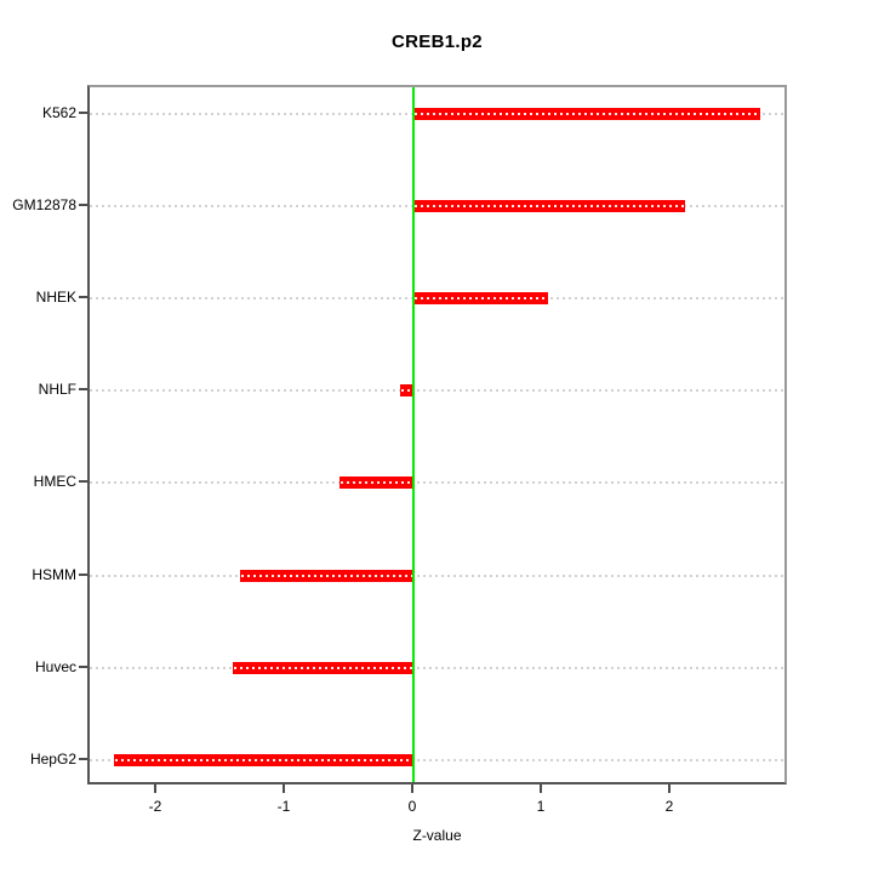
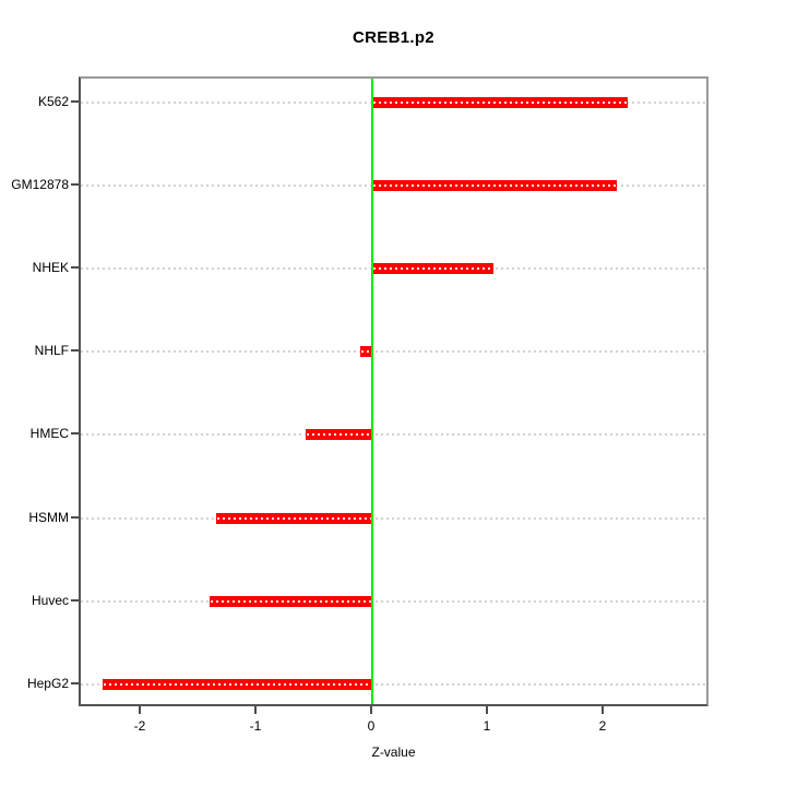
K562: 2.70 -> 2.21
